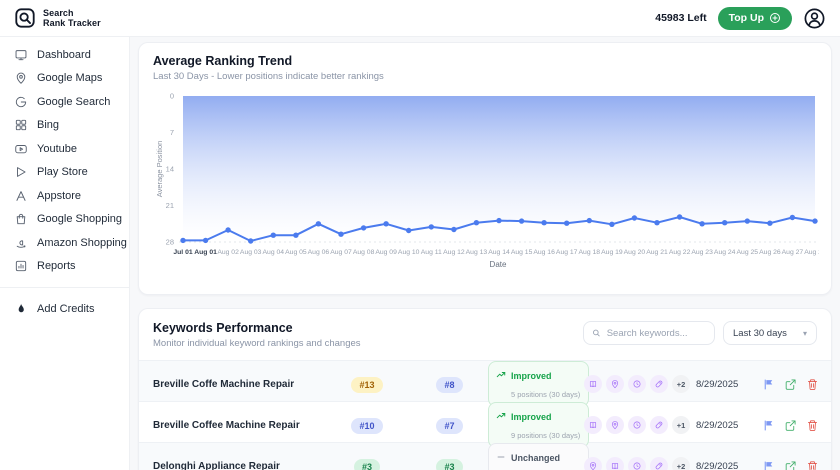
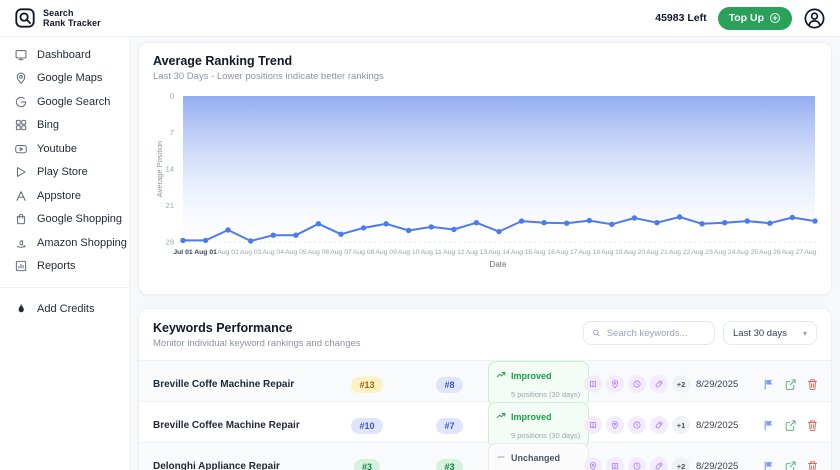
Aug 14: 24 -> 26
